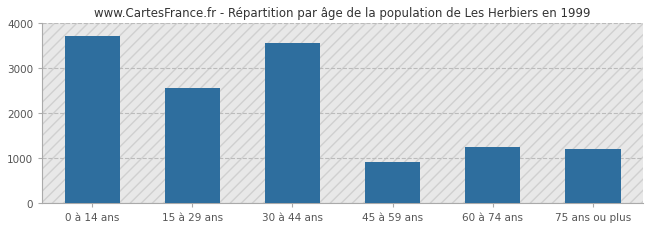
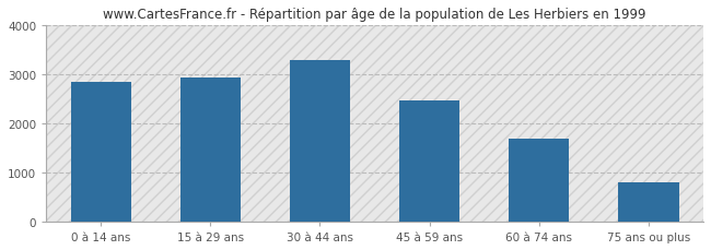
0 à 14 ans: 3700 -> 2840
15 à 29 ans: 2550 -> 2940
30 à 44 ans: 3550 -> 3290
45 à 59 ans: 900 -> 2460
60 à 74 ans: 1250 -> 1680
75 ans ou plus: 1200 -> 790
